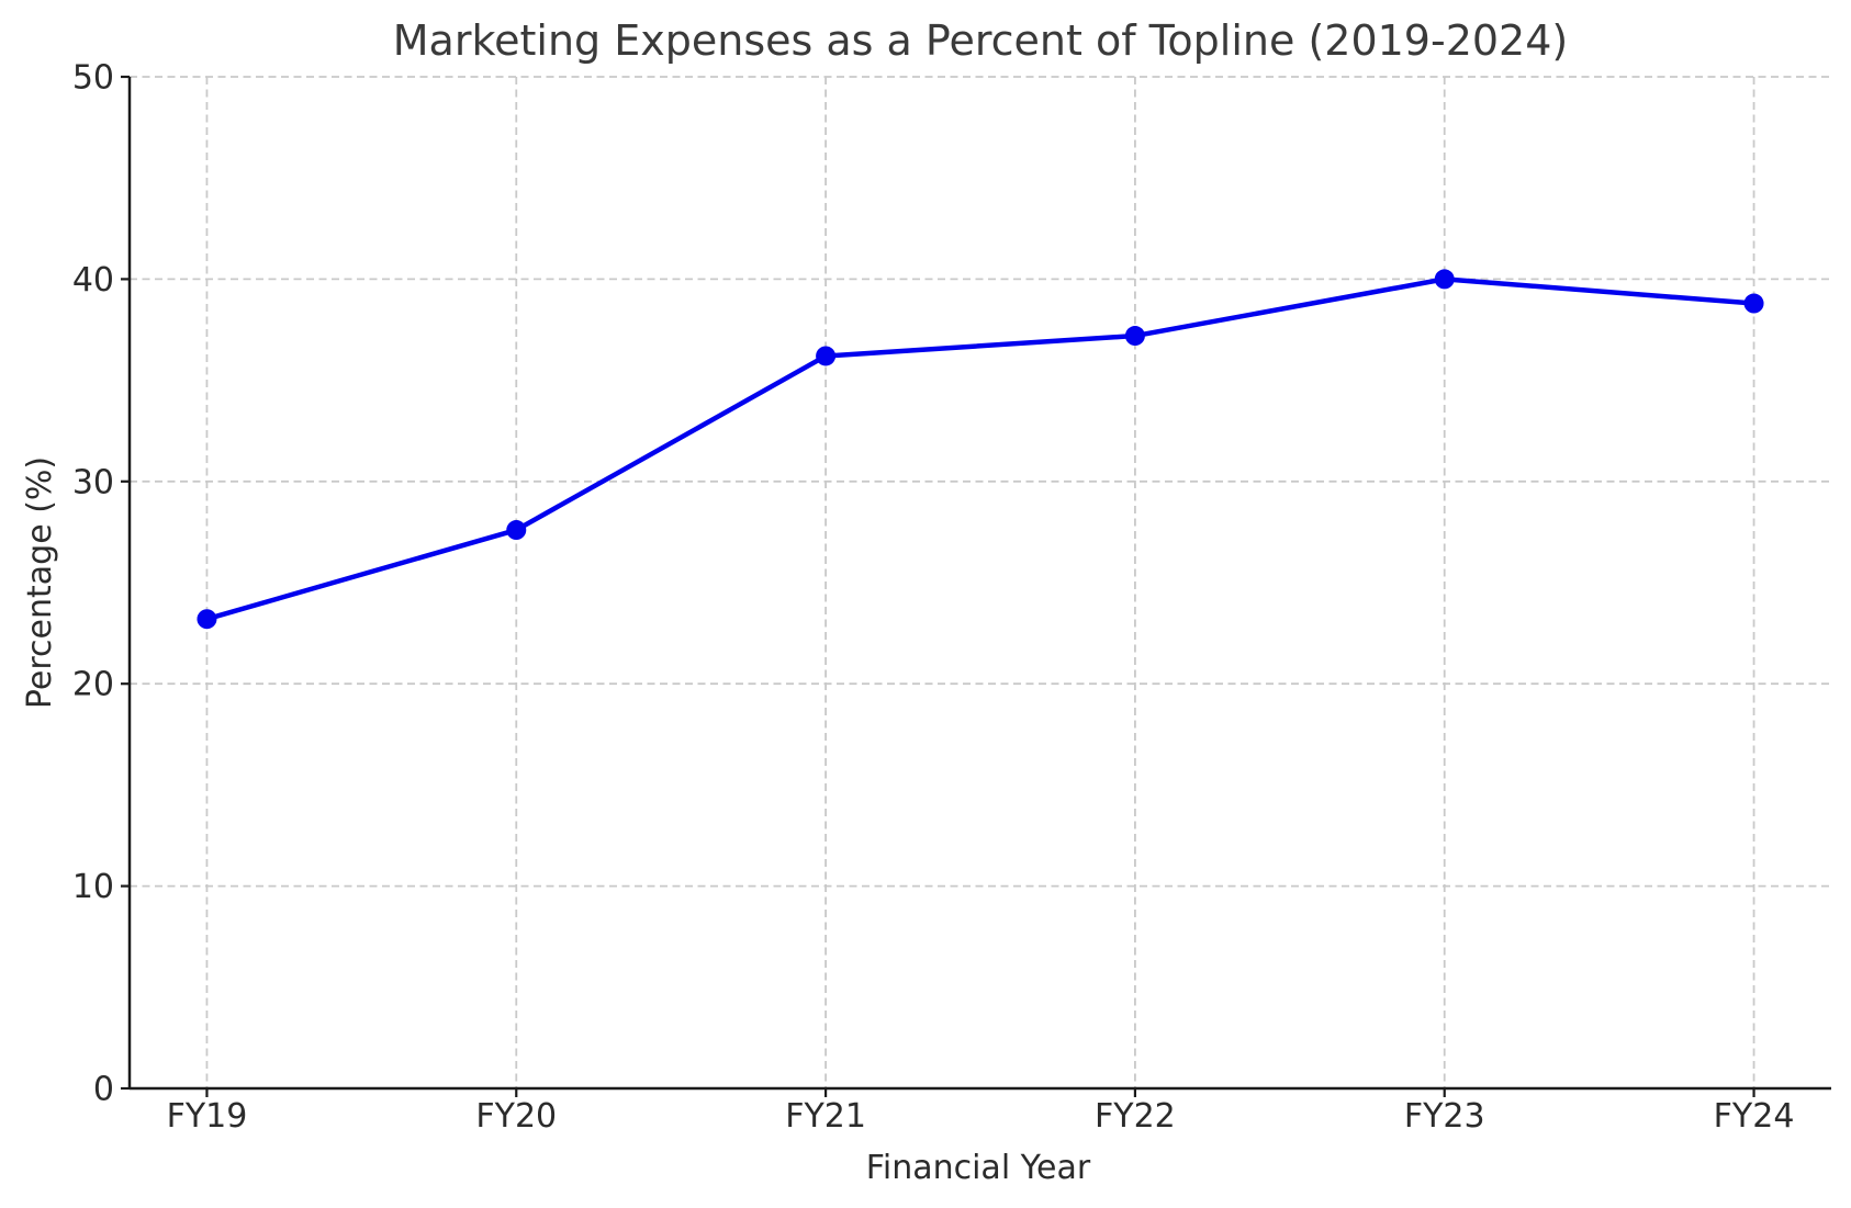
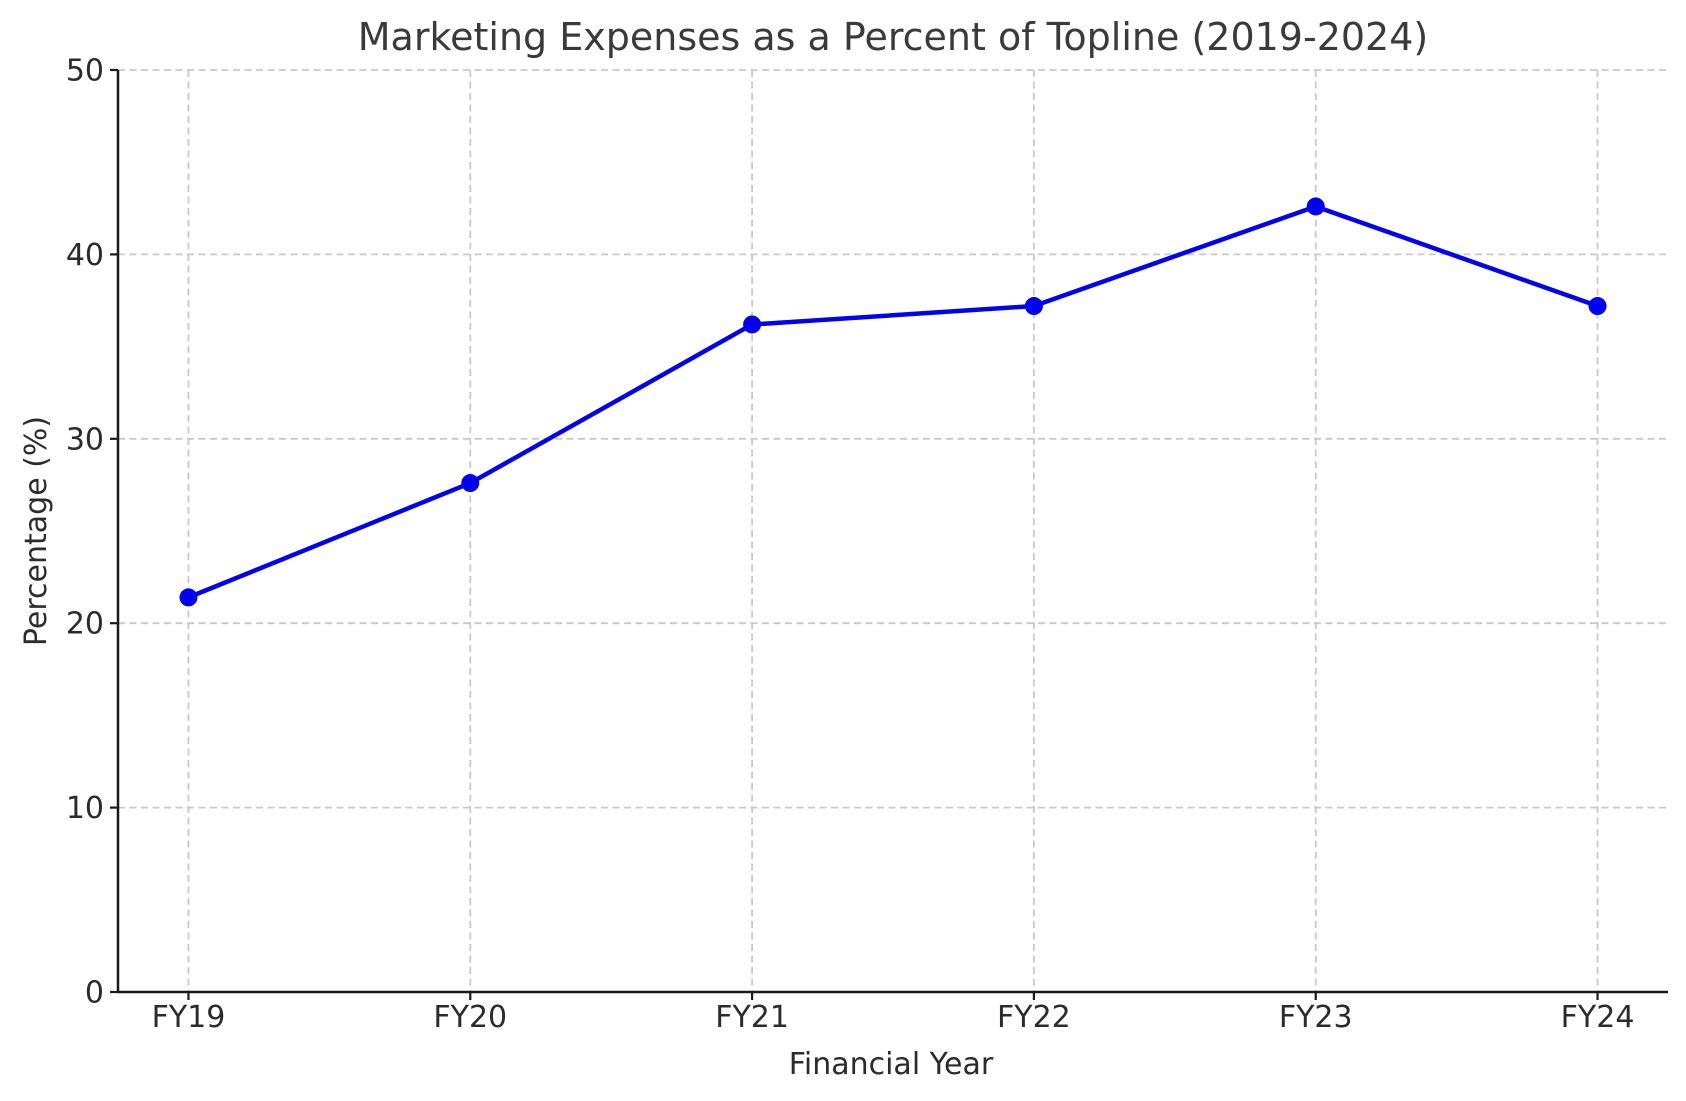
FY19: 23.2 -> 21.4
FY23: 40.0 -> 42.6
FY24: 38.8 -> 37.2
